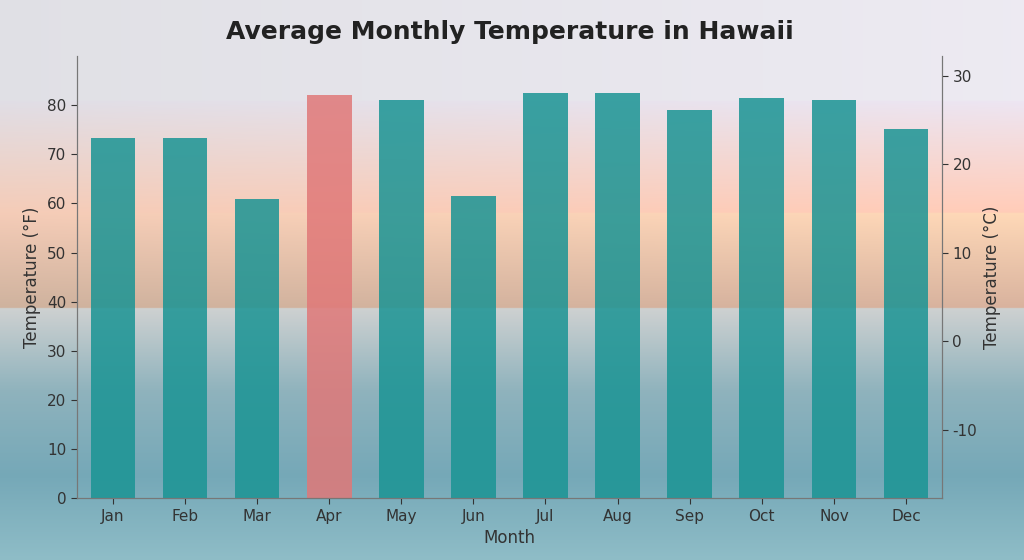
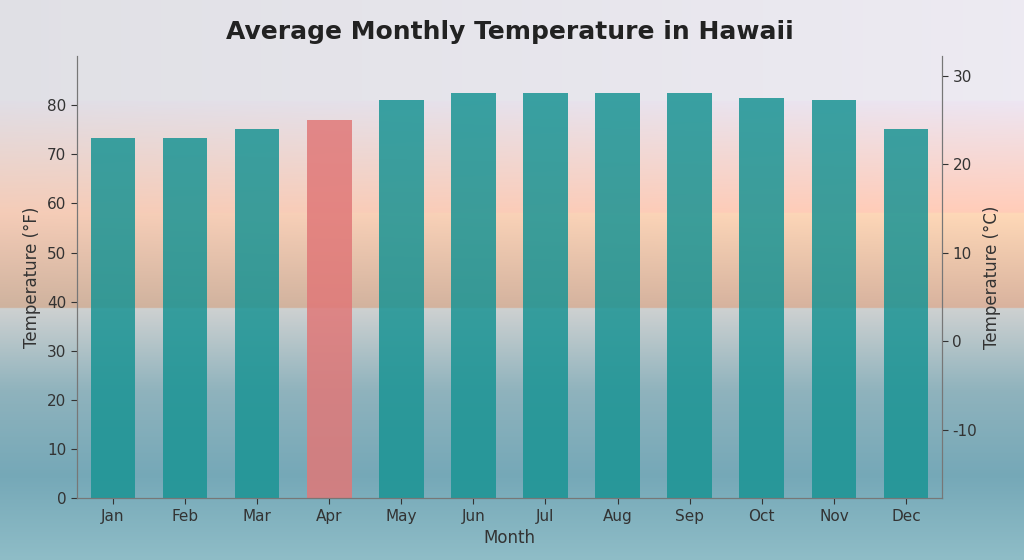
Mar: 61.0 -> 75.2
Apr: 82.0 -> 77.0
Jun: 61.5 -> 82.4
Sep: 79.0 -> 82.4
